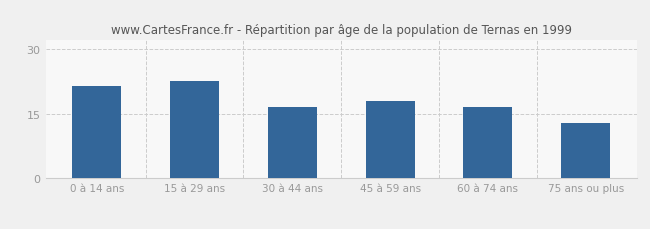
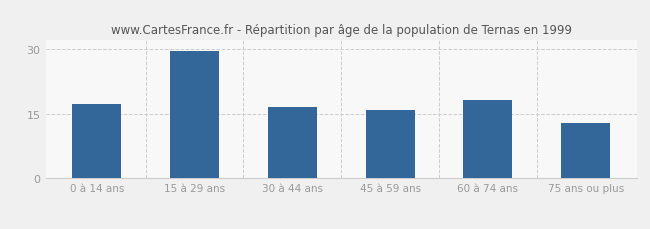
0 à 14 ans: 21.5 -> 17.2
15 à 29 ans: 22.5 -> 29.5
45 à 59 ans: 18.0 -> 15.8
60 à 74 ans: 16.5 -> 18.2
